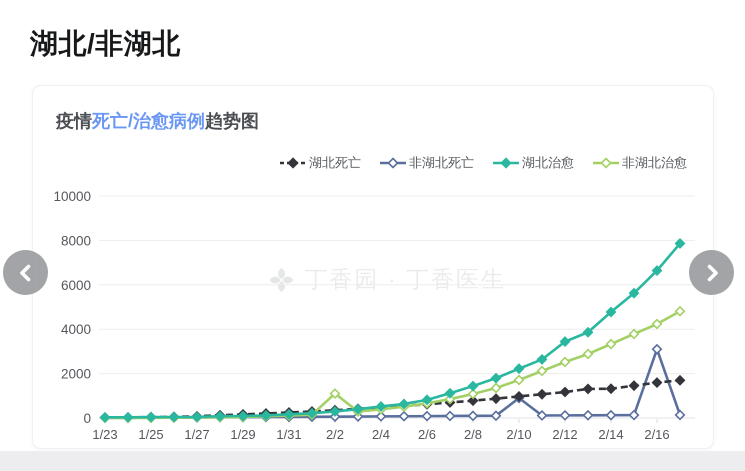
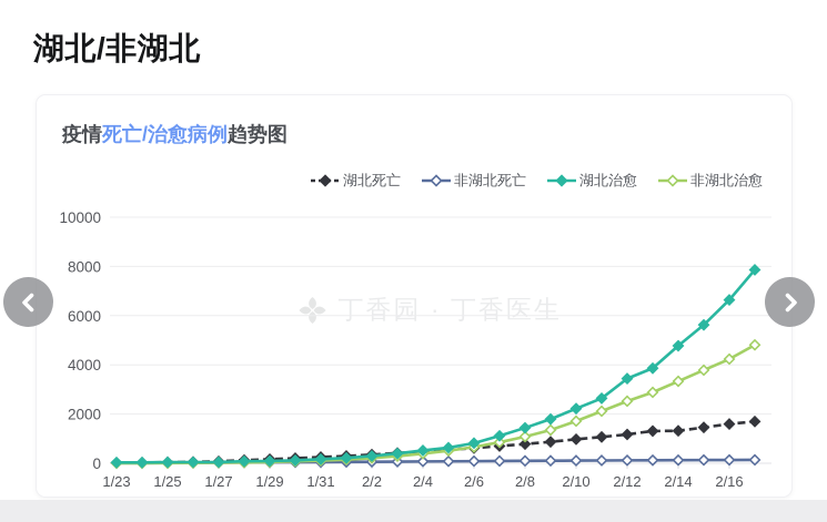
非湖北治愈/2/2: 1100 -> 200
非湖北死亡/2/10: 900 -> 100
非湖北死亡/2/16: 3100 -> 100
